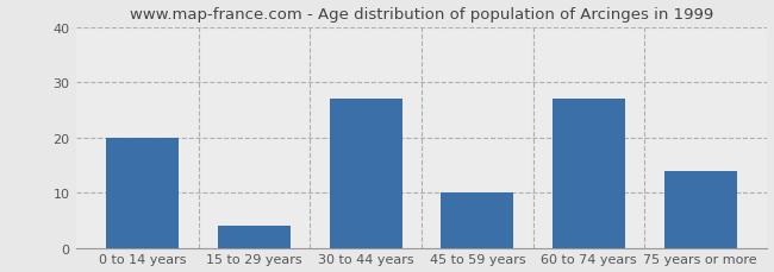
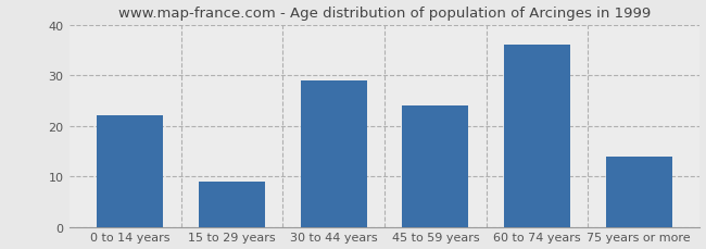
0 to 14 years: 20 -> 22
15 to 29 years: 4 -> 9
30 to 44 years: 27 -> 29
45 to 59 years: 10 -> 24
60 to 74 years: 27 -> 36
